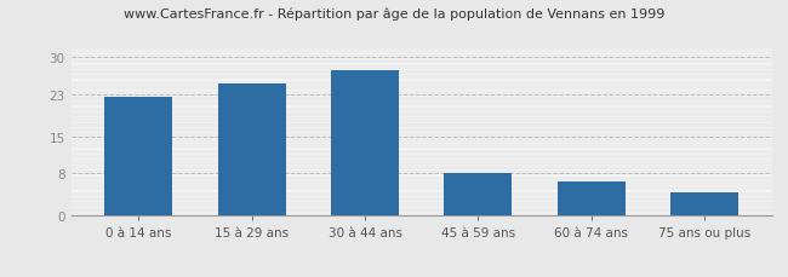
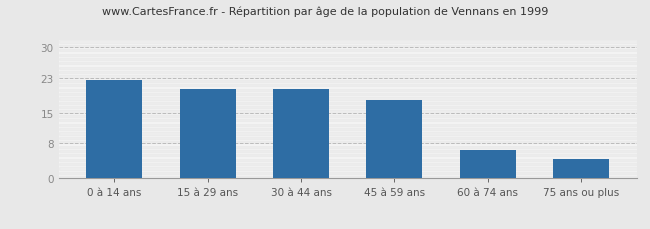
15 à 29 ans: 25.0 -> 20.5
30 à 44 ans: 27.5 -> 20.5
45 à 59 ans: 8.0 -> 18.0
